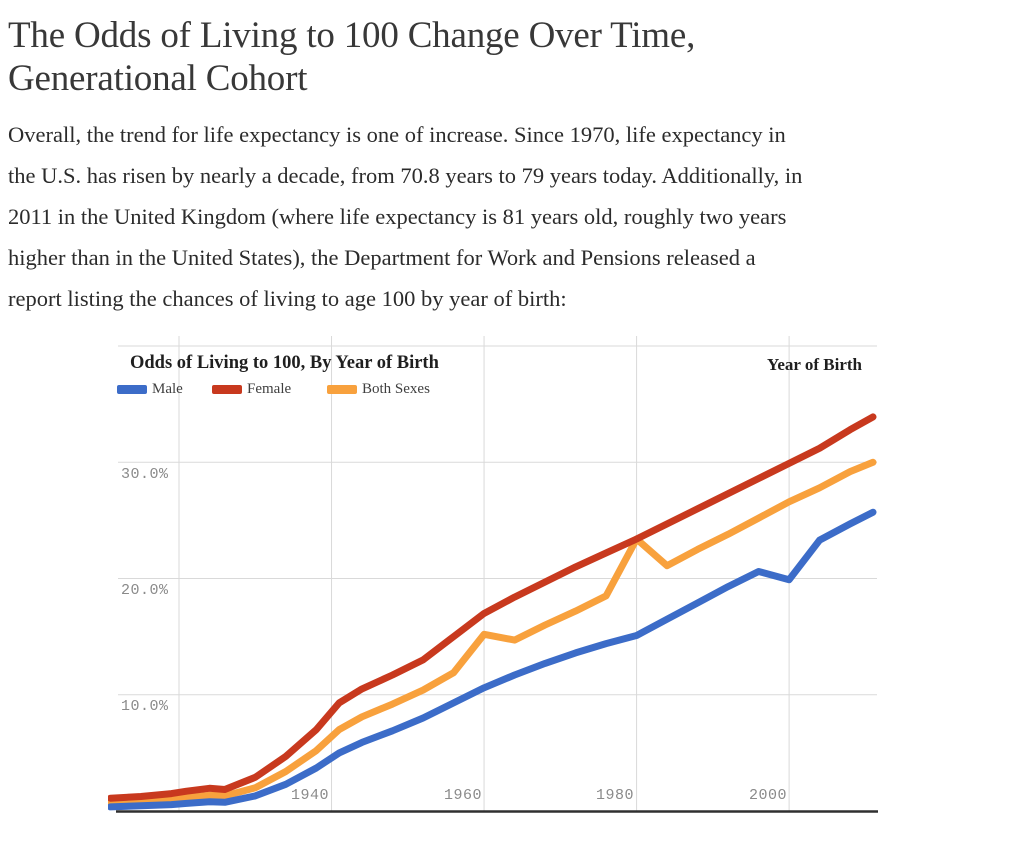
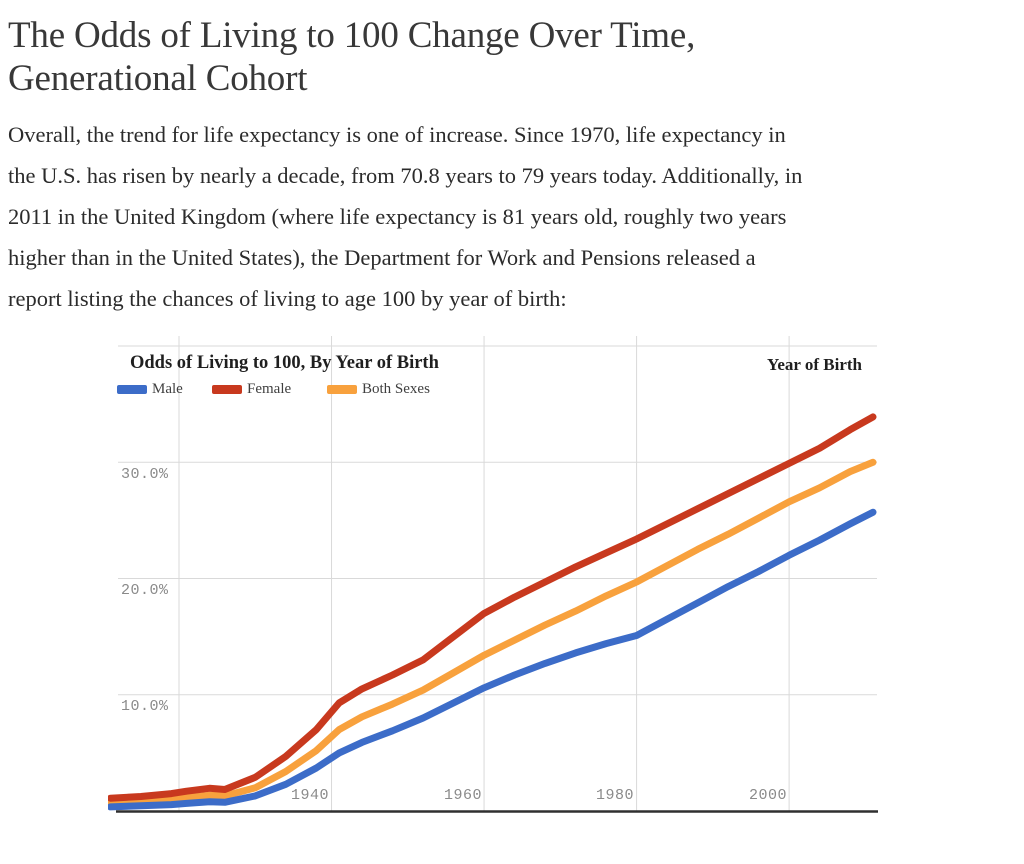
Both Sexes/1960: 15.2% -> 13.4%
Both Sexes/1980: 23.4% -> 19.7%
Male/2000: 19.9% -> 22.0%
